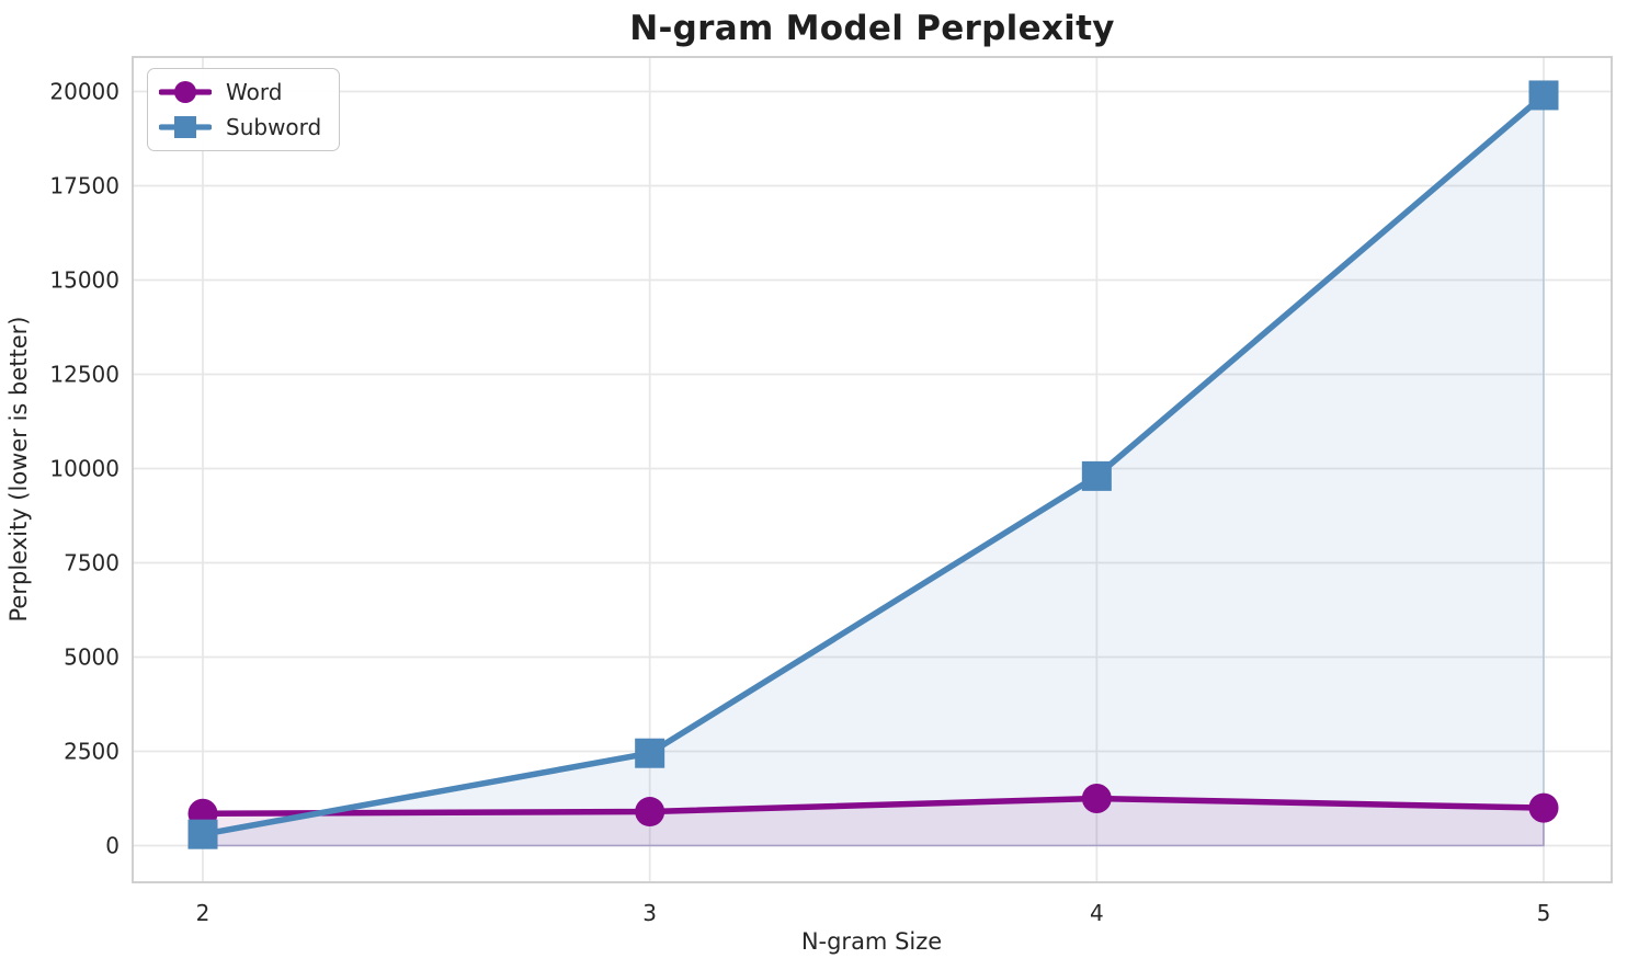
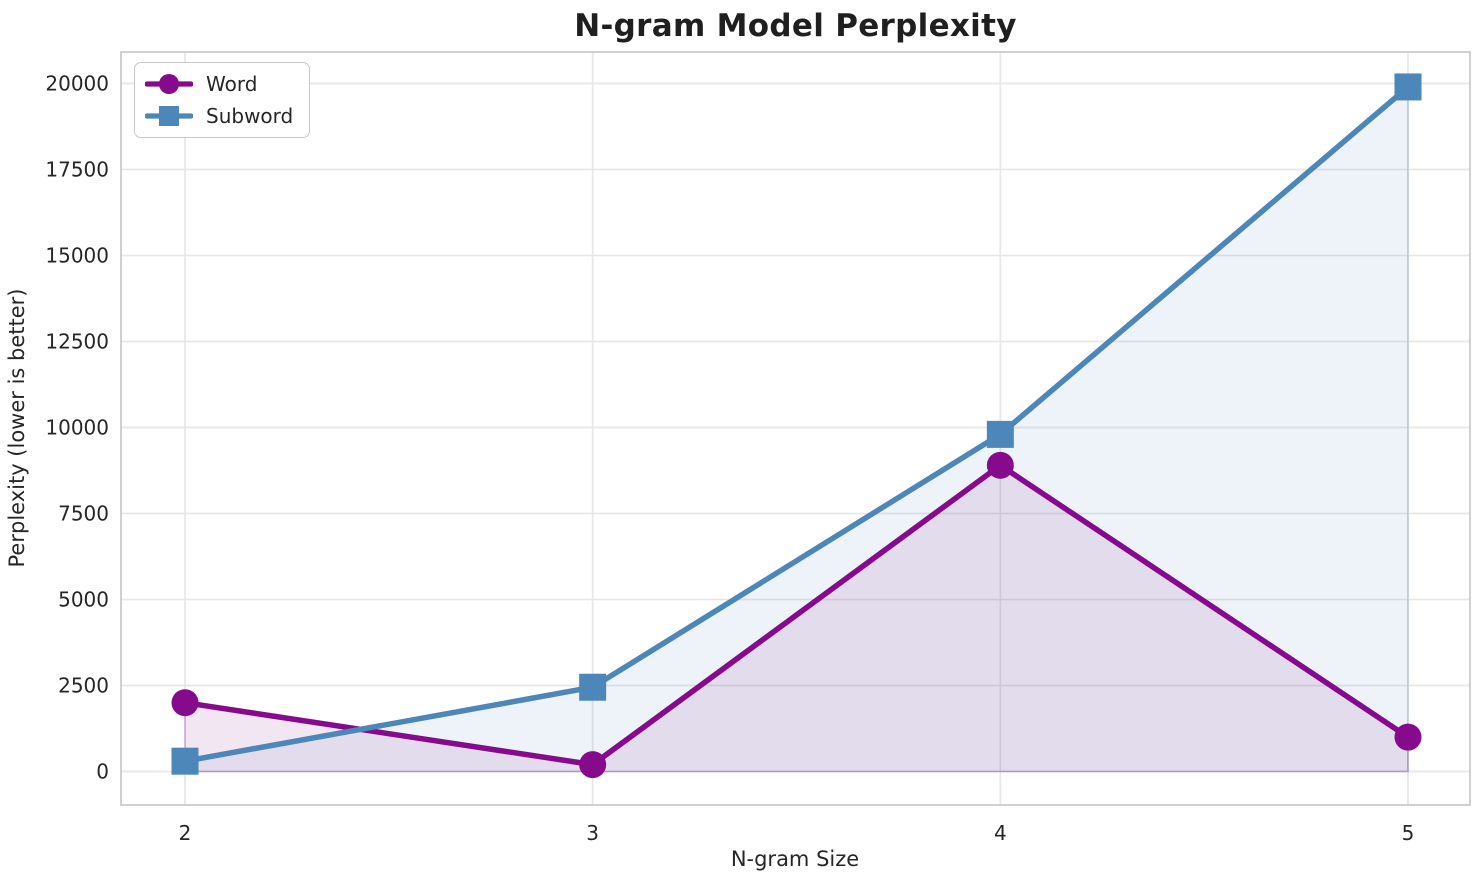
Word/2: 800 -> 2000
Word/3: 900 -> 200
Word/4: 1200 -> 8900
